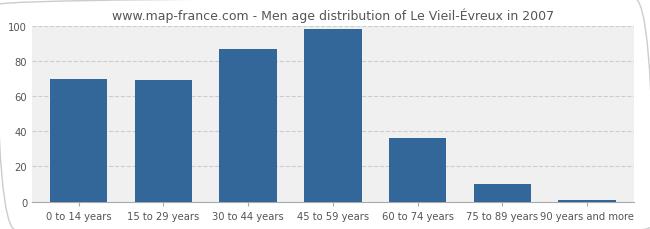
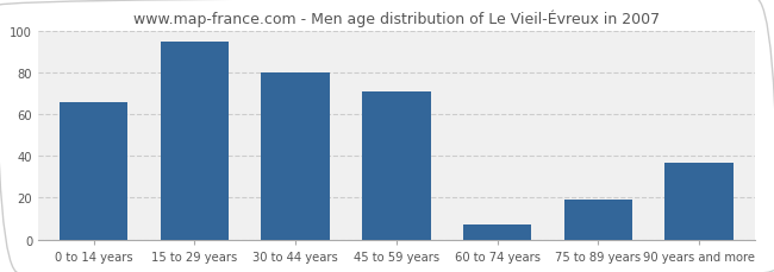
0 to 14 years: 70 -> 66
15 to 29 years: 69 -> 95
30 to 44 years: 87 -> 80
45 to 59 years: 98 -> 71
60 to 74 years: 36 -> 7
75 to 89 years: 10 -> 19
90 years and more: 1 -> 37
